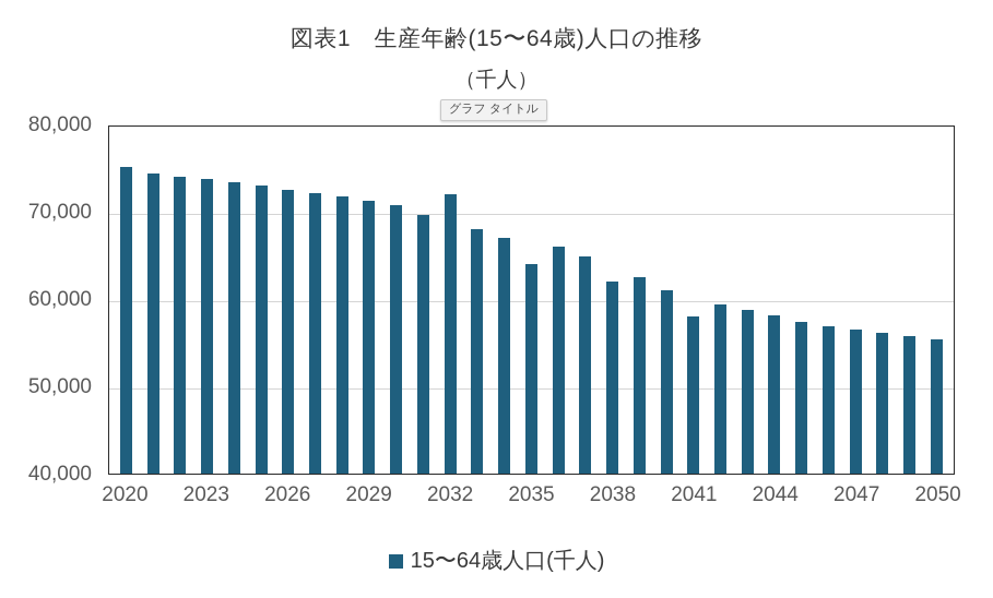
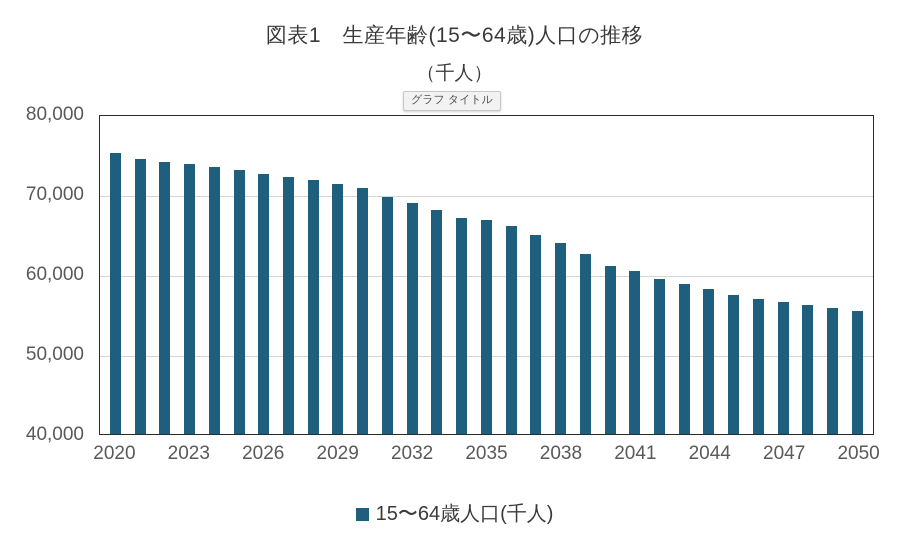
2032: 72000 -> 69000
2035: 64000 -> 67000
2038: 62000 -> 64000
2041: 58000 -> 60000
